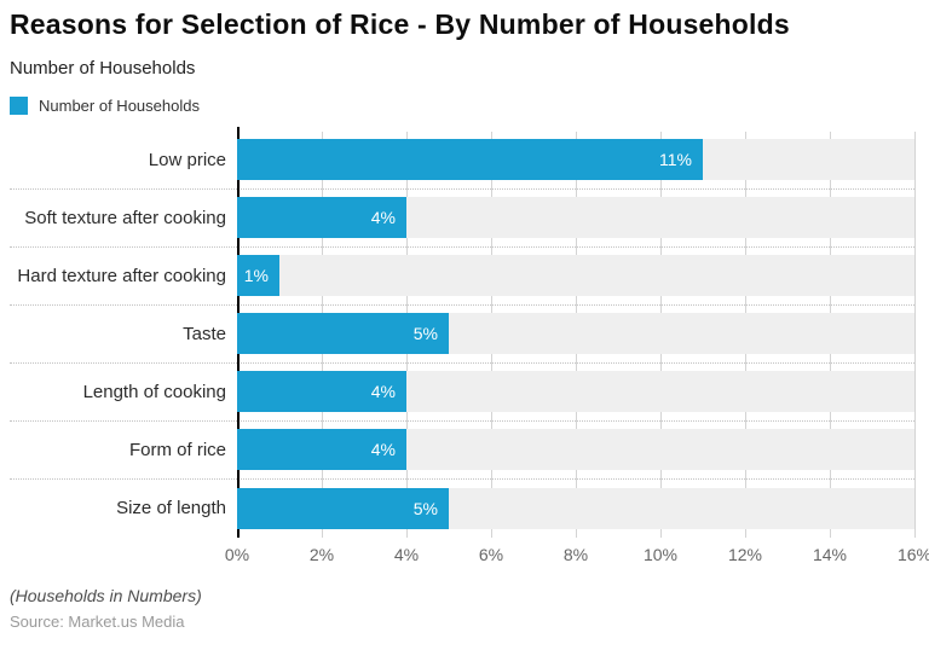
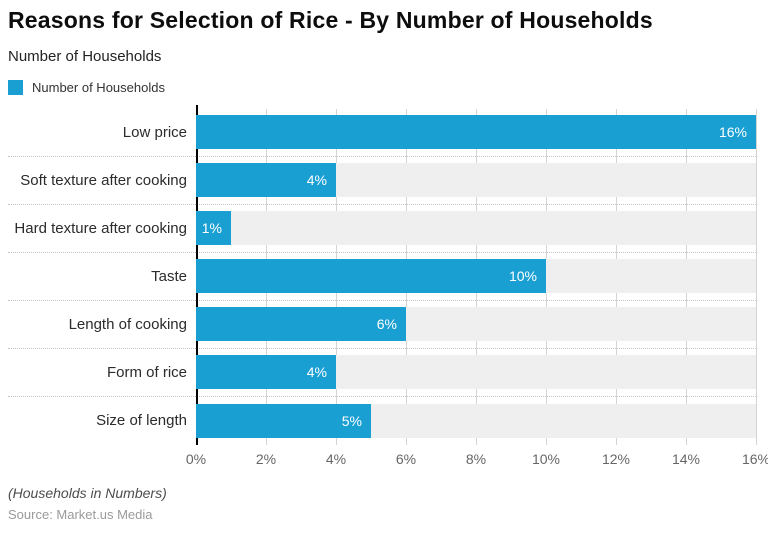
Low price: 11% -> 16%
Taste: 5% -> 10%
Length of cooking: 4% -> 6%
